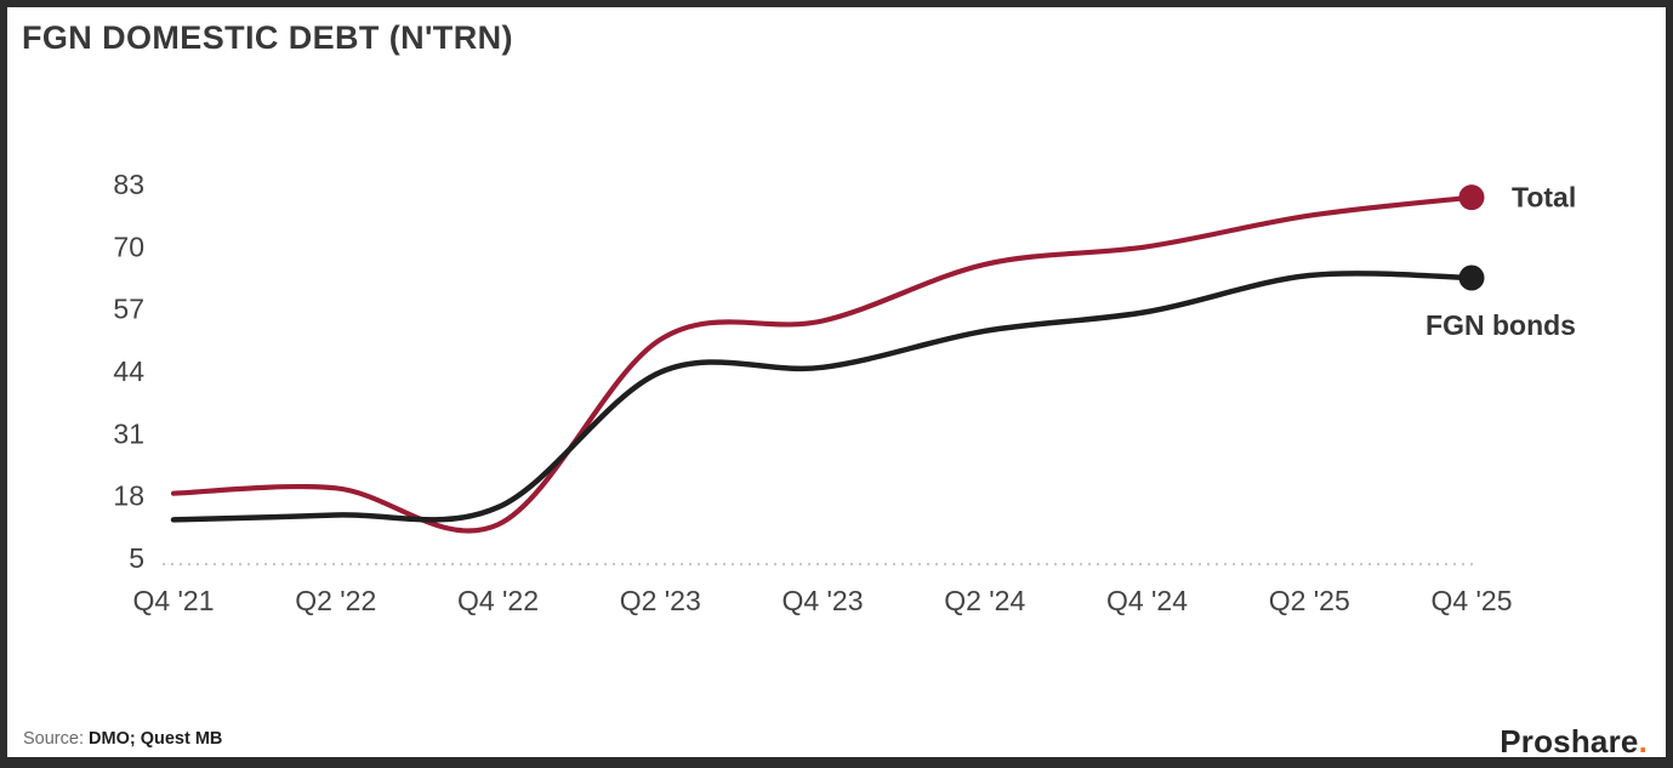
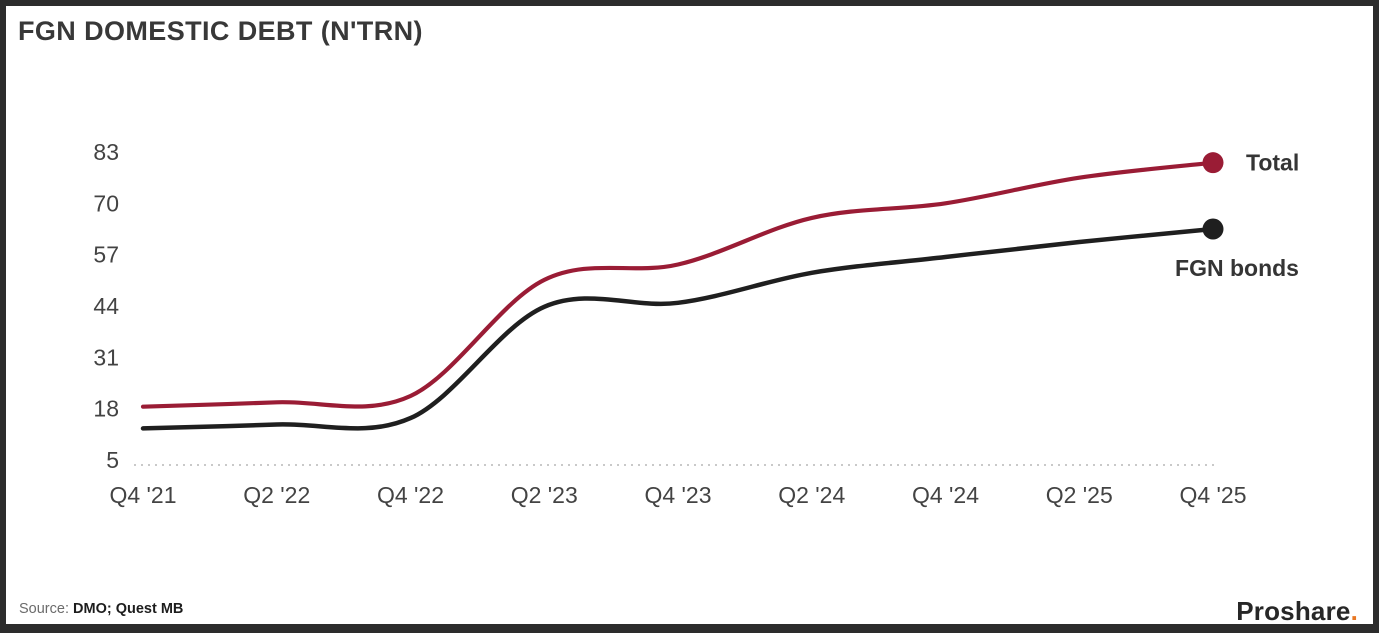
Total/Q4 '22: 12 -> 21
FGN bonds/Q2 '25: 64 -> 60
